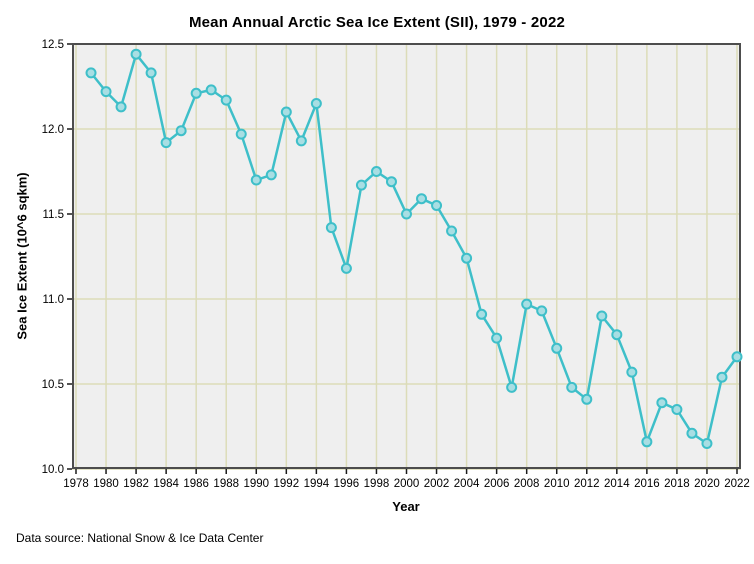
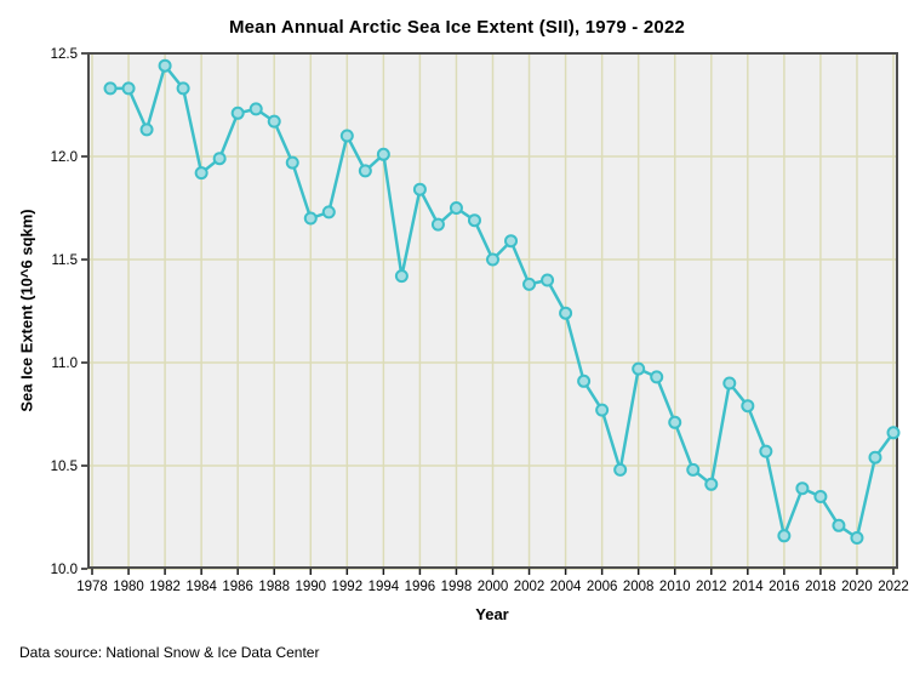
1980: 12.22 -> 12.33
1994: 12.15 -> 12.01
1996: 11.18 -> 11.84
2002: 11.55 -> 11.38
